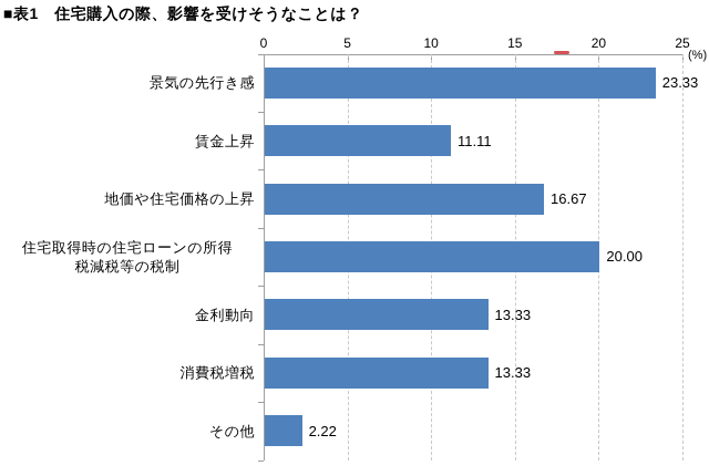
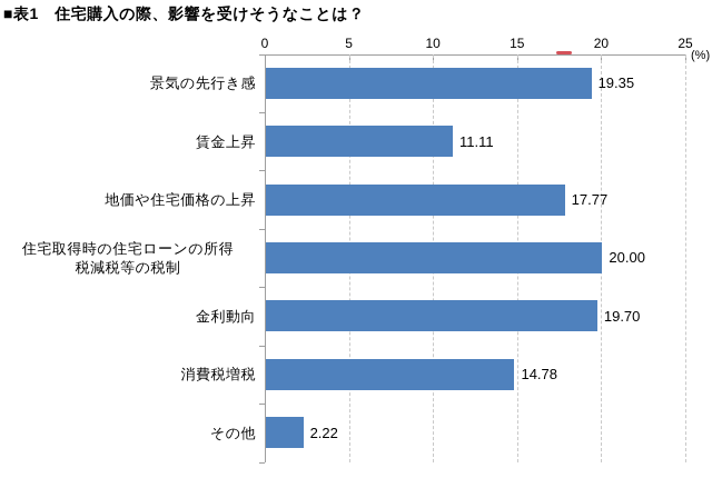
景気の先行き感: 23.33 -> 19.35
地価や住宅価格の上昇: 16.67 -> 17.77
金利動向: 13.33 -> 19.70
消費税増税: 13.33 -> 14.78
